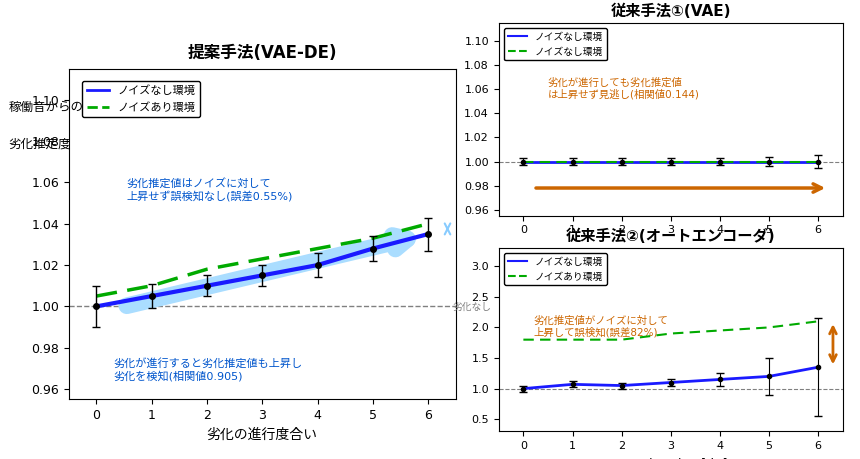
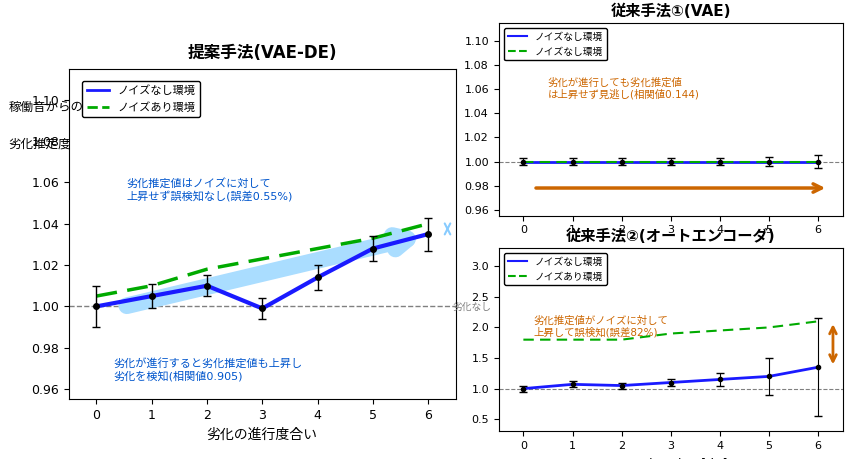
提案手法(VAE-DE)/ノイズなし環境/3: 1.015 -> 0.999
提案手法(VAE-DE)/ノイズなし環境/4: 1.020 -> 1.014
